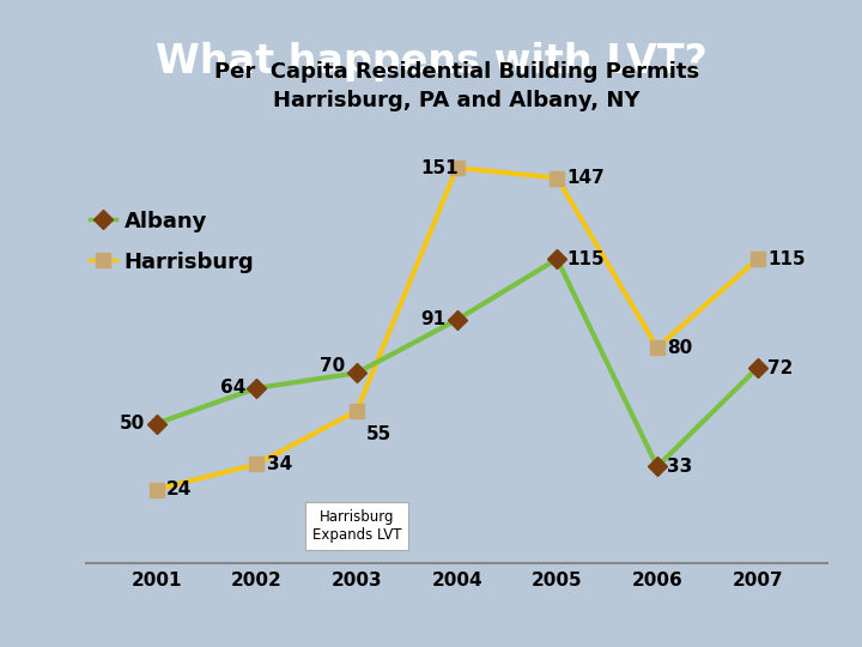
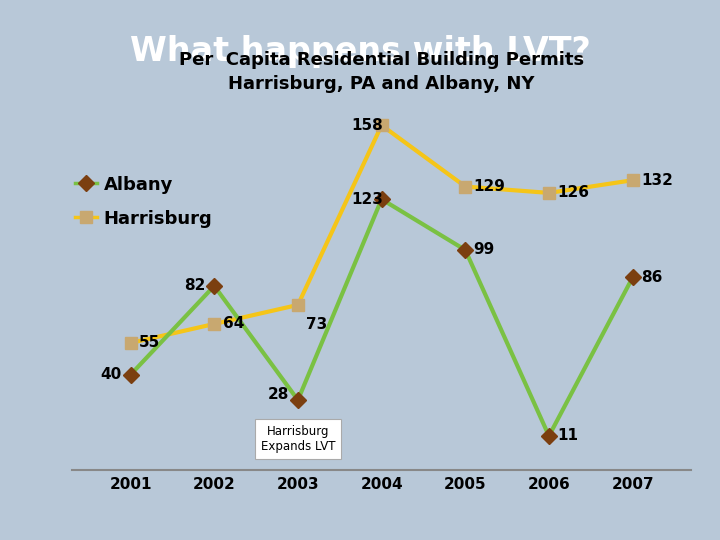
Albany/2001: 50 -> 40
Harrisburg/2001: 24 -> 55
Albany/2002: 64 -> 82
Harrisburg/2002: 34 -> 64
Albany/2003: 70 -> 28
Harrisburg/2003: 55 -> 73
Albany/2004: 91 -> 123
Harrisburg/2004: 151 -> 158
Albany/2005: 115 -> 99
Harrisburg/2005: 147 -> 129
Albany/2006: 33 -> 11
Harrisburg/2006: 80 -> 126
Albany/2007: 72 -> 86
Harrisburg/2007: 115 -> 132
